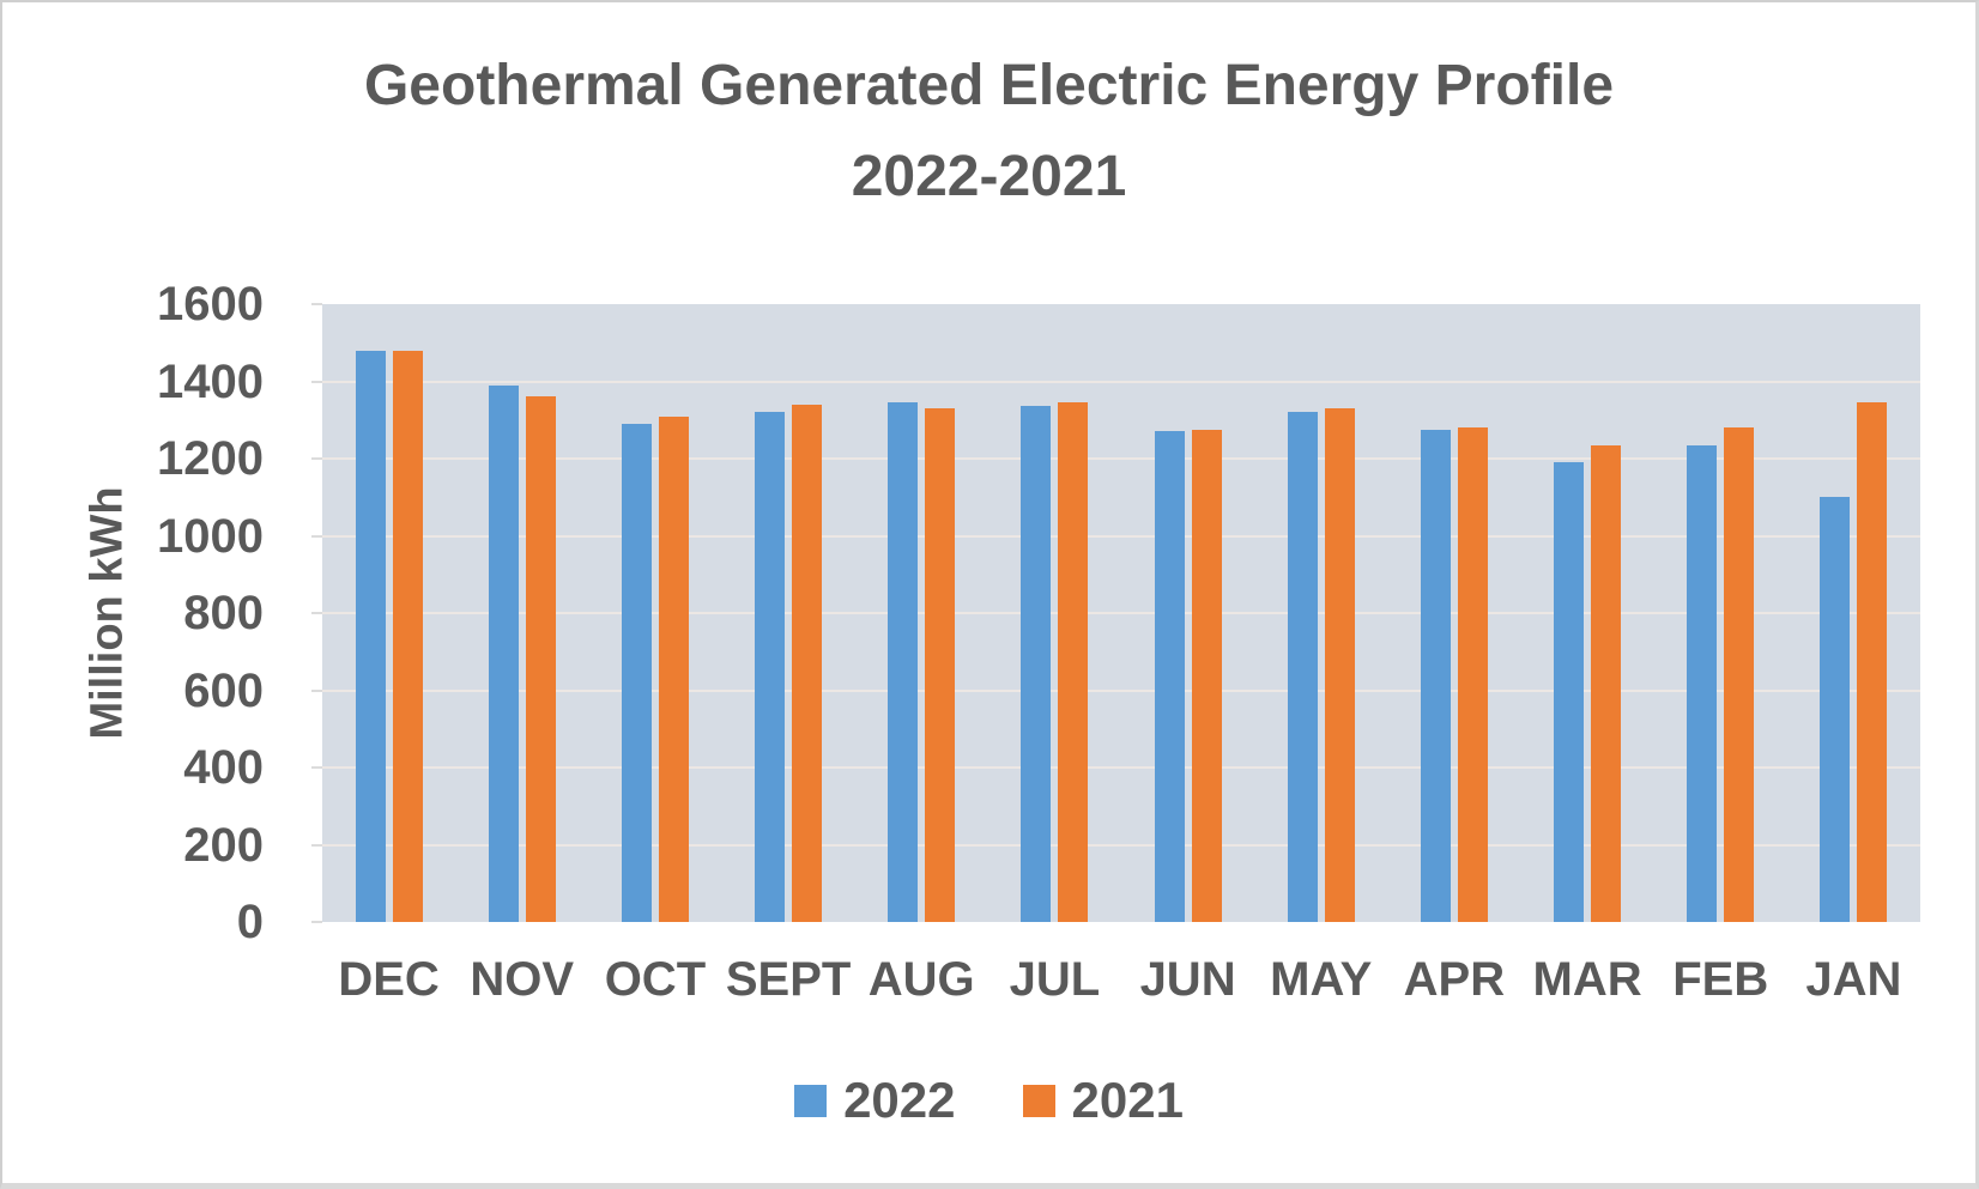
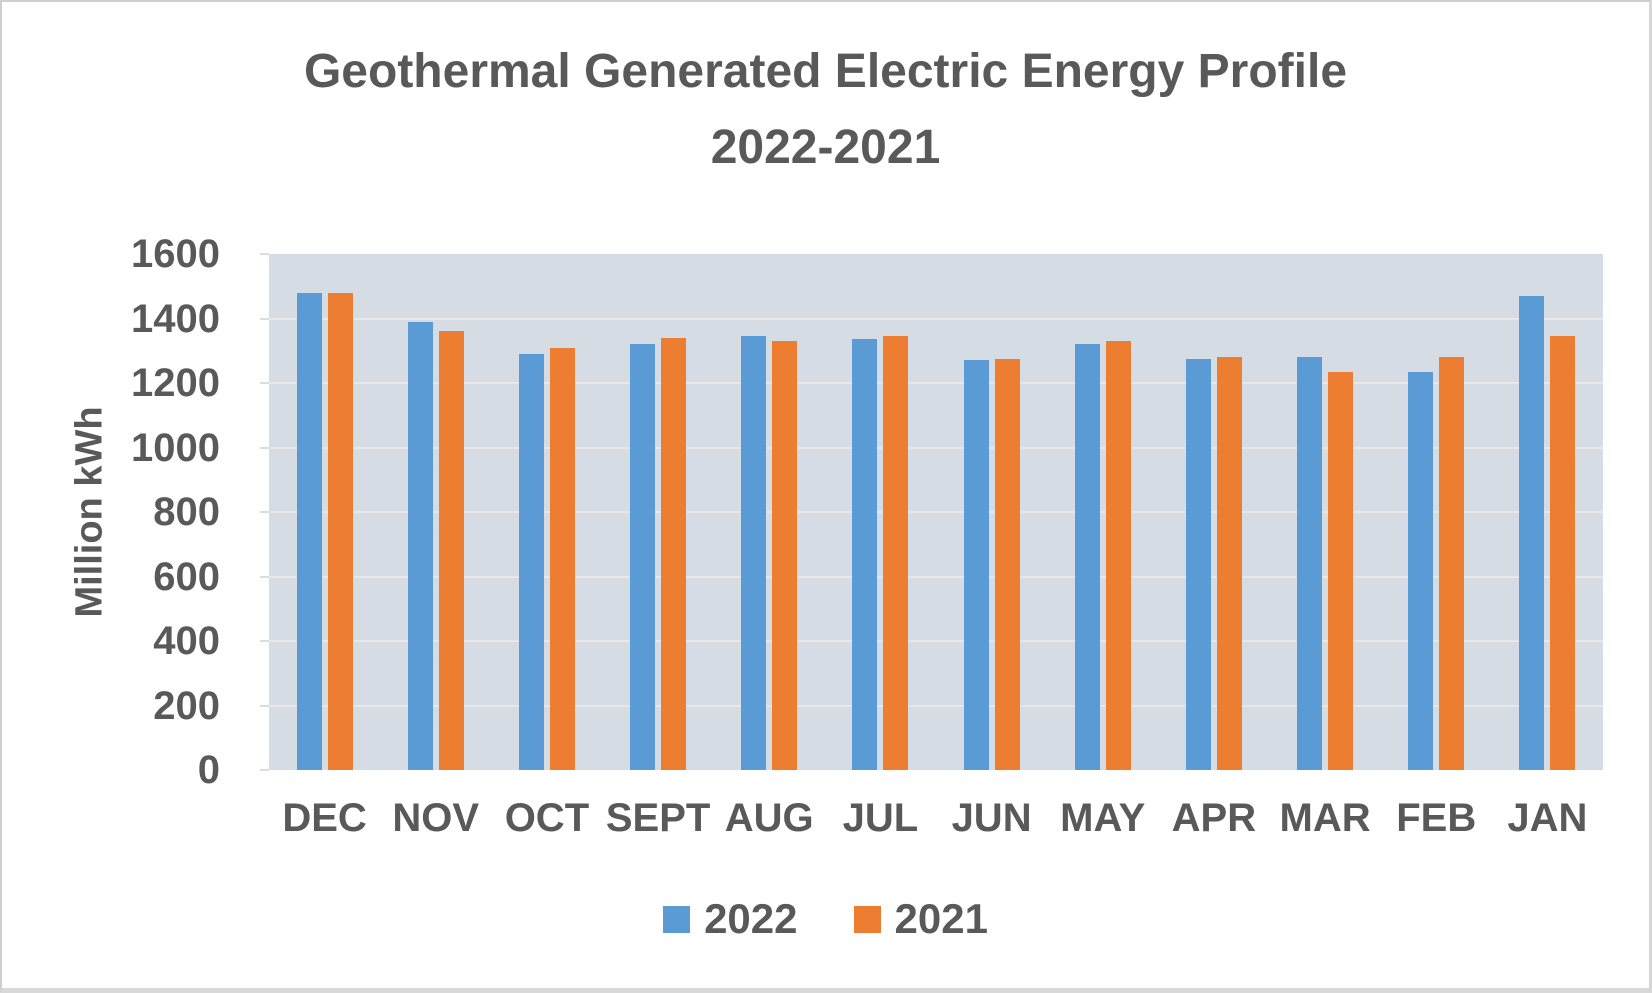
2022/MAR: 1190 -> 1280
2022/JAN: 1100 -> 1470
